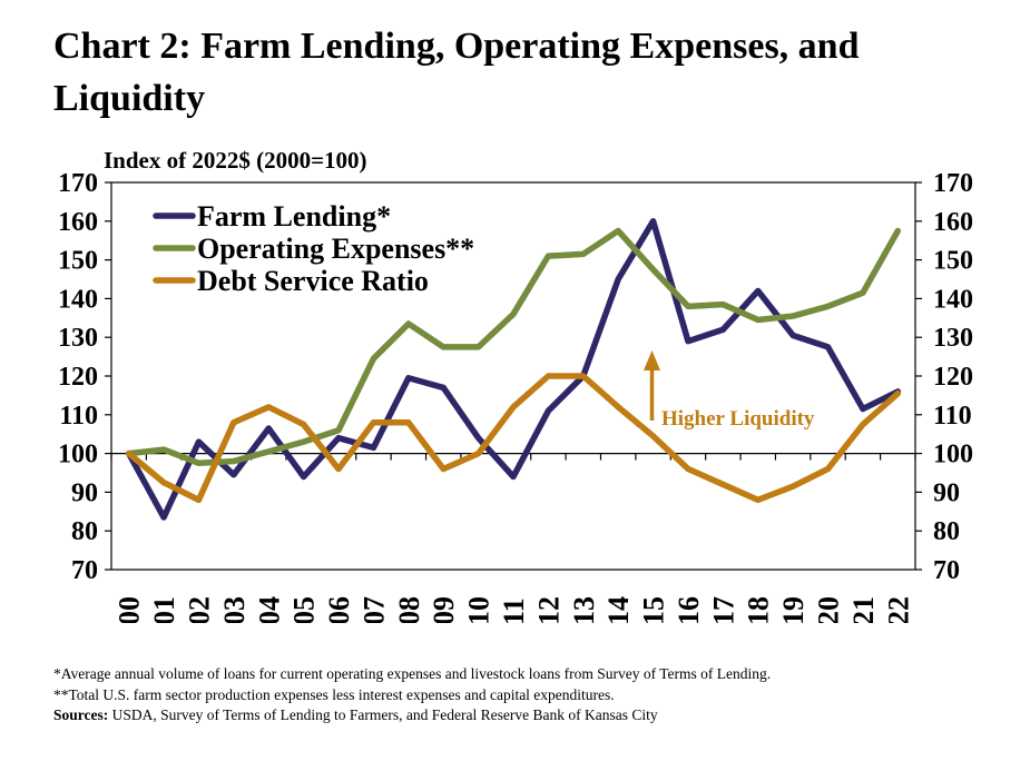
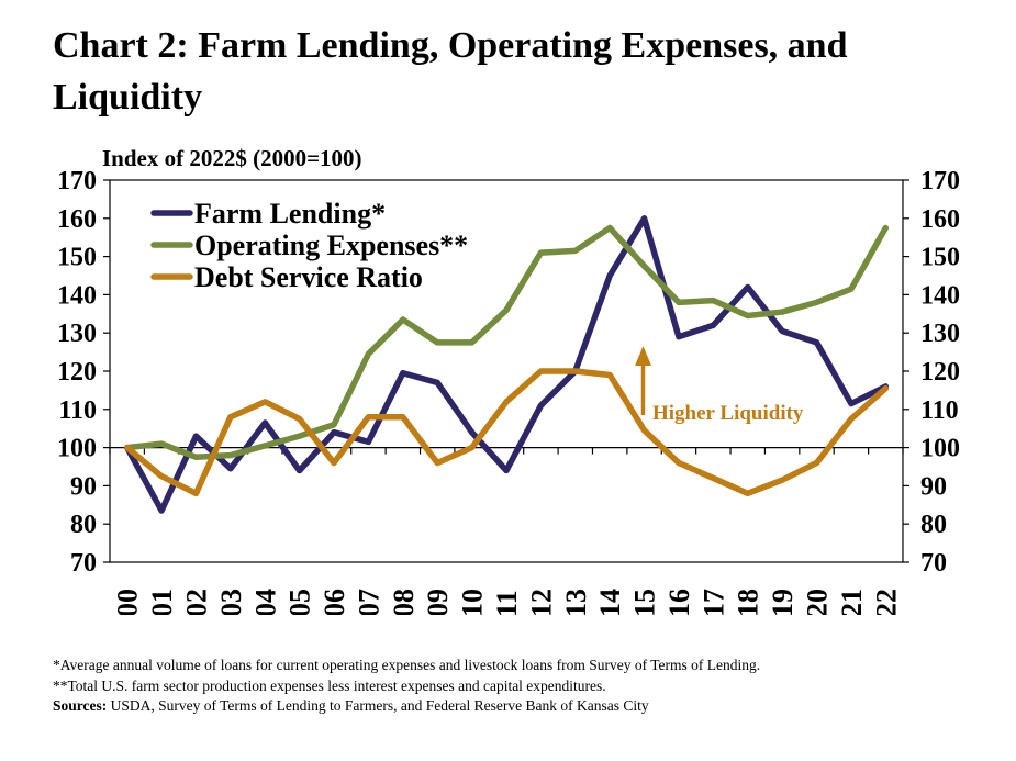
Debt Service Ratio/2014: 112 -> 119
